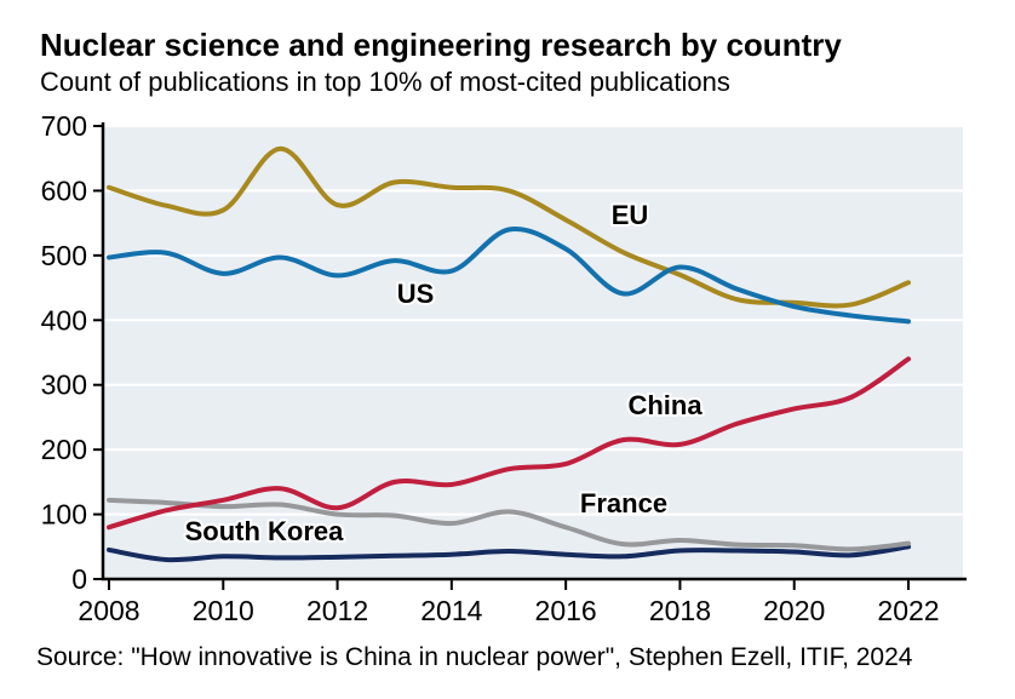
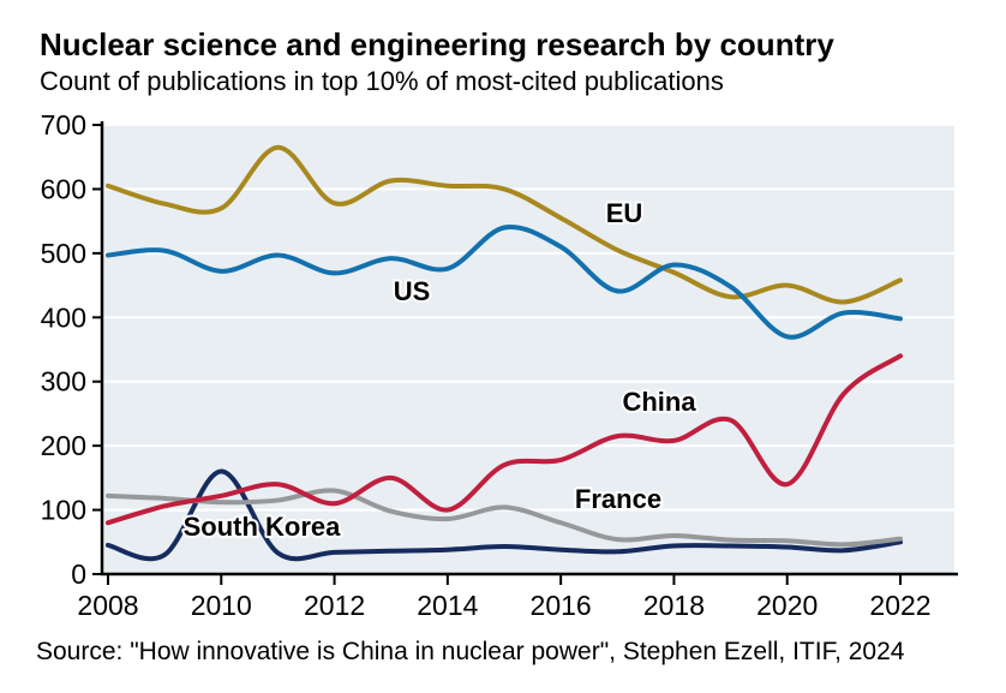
South Korea/2010: 40 -> 160
France/2012: 100 -> 130
China/2014: 150 -> 100
EU/2020: 430 -> 450
US/2020: 420 -> 370
China/2020: 260 -> 140
